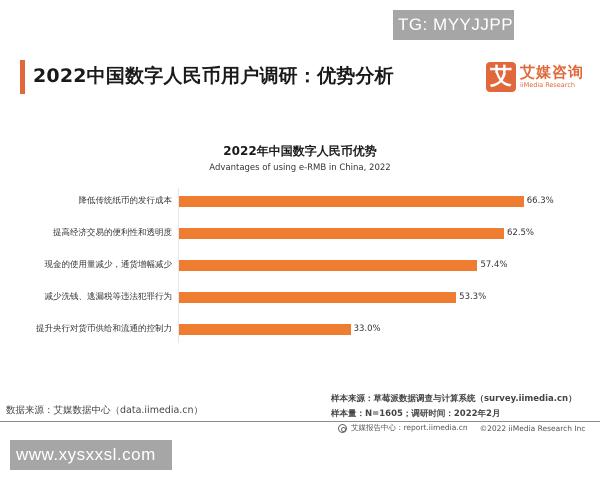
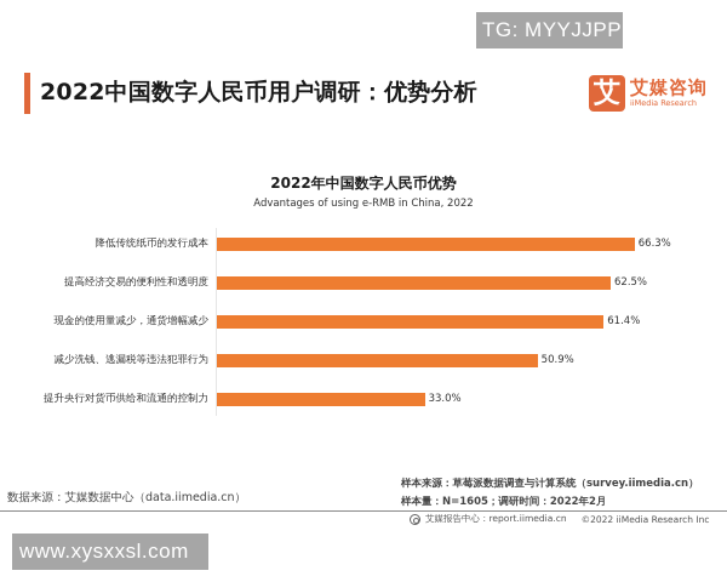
现金的使用量减少，通货增幅减少: 57.4% -> 61.4%
减少洗钱、逃漏税等违法犯罪行为: 53.3% -> 50.9%
